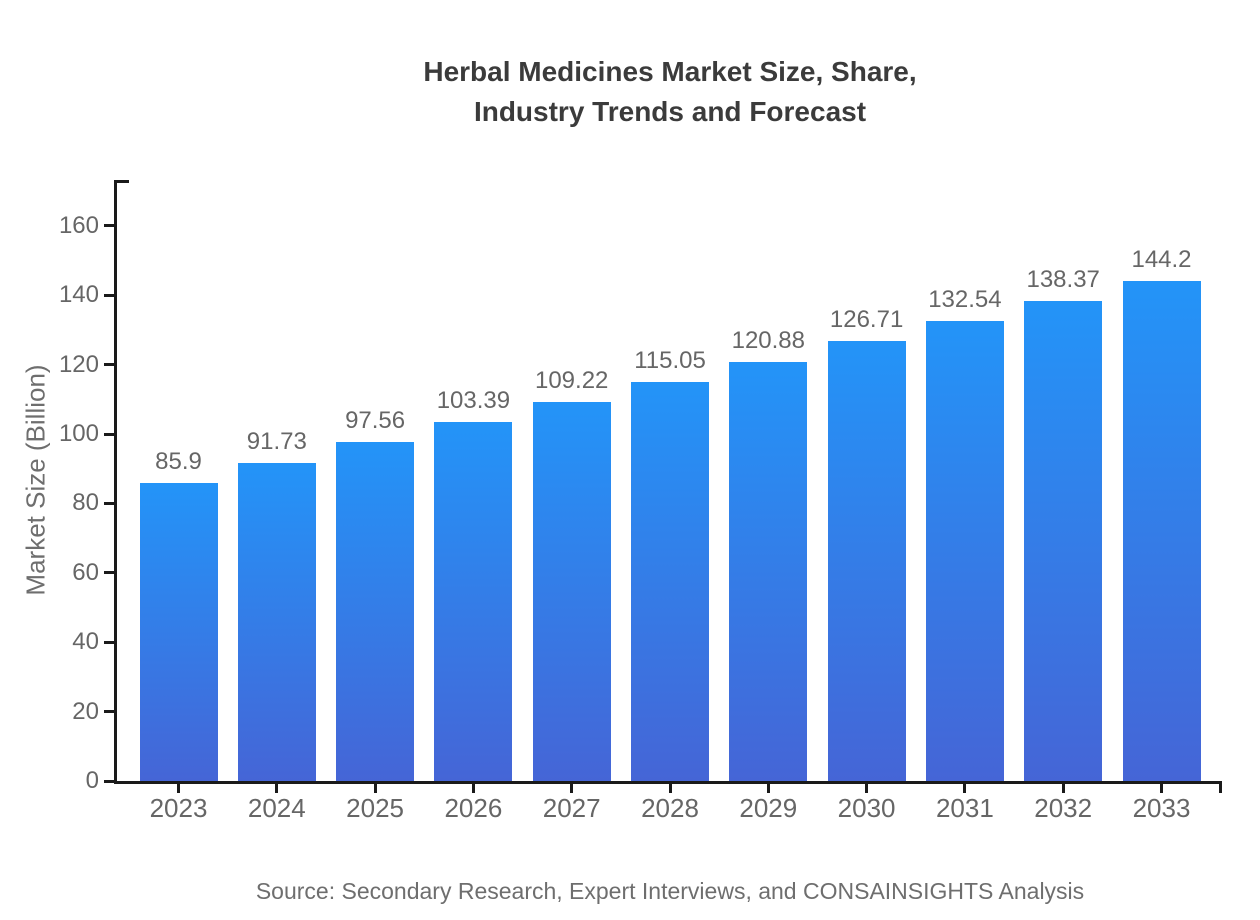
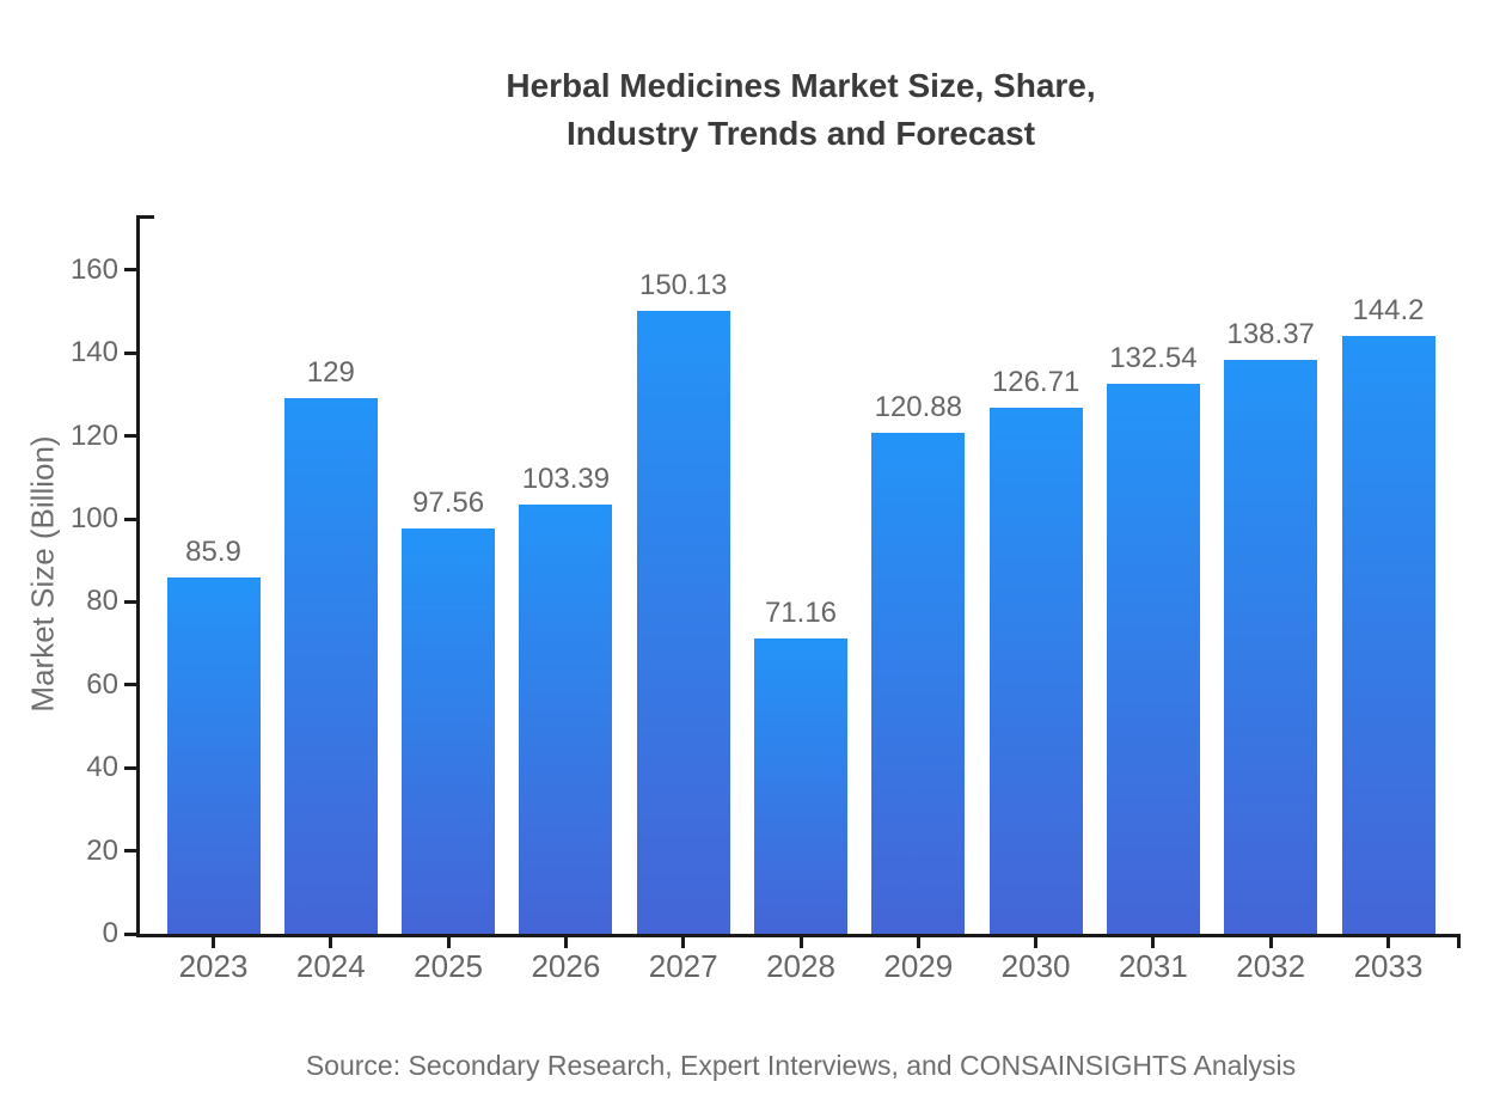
2024: 91.73 -> 129
2027: 109.22 -> 150.13
2028: 115.05 -> 71.16
